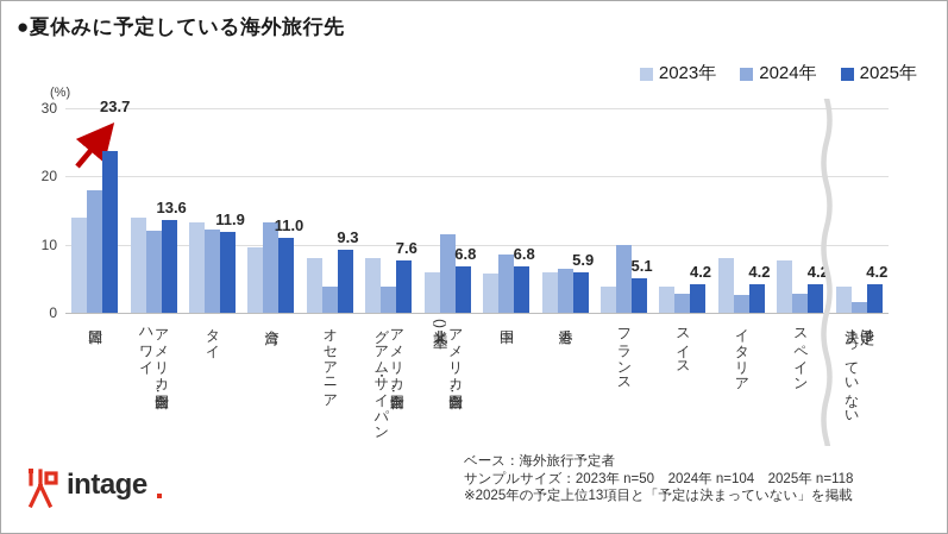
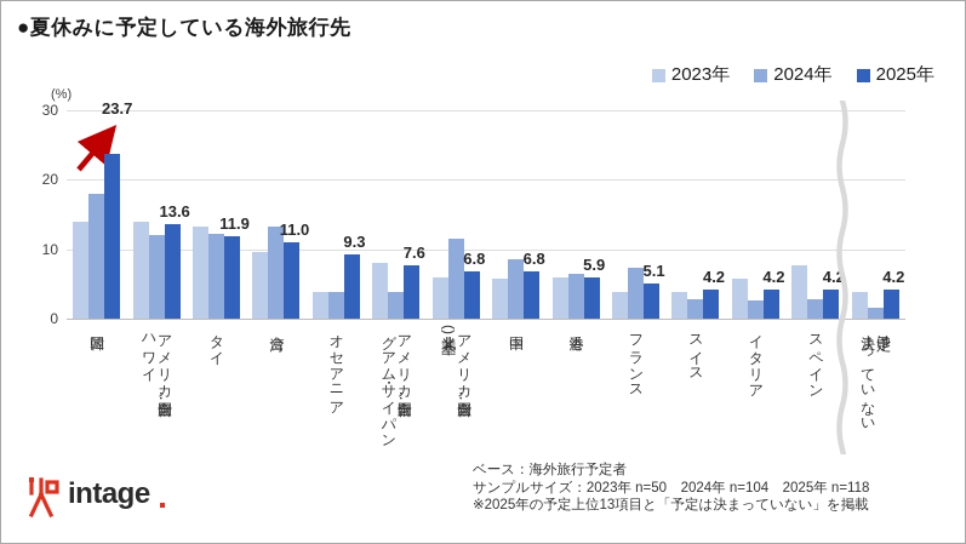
2023年/オセアニア: 8 -> 4
2024年/フランス: 10 -> 7
2023年/イタリア: 8 -> 6
